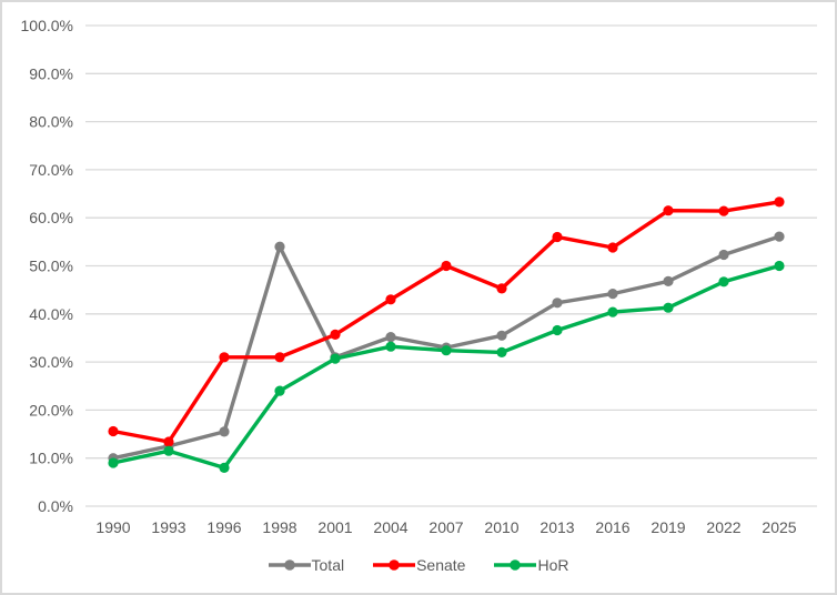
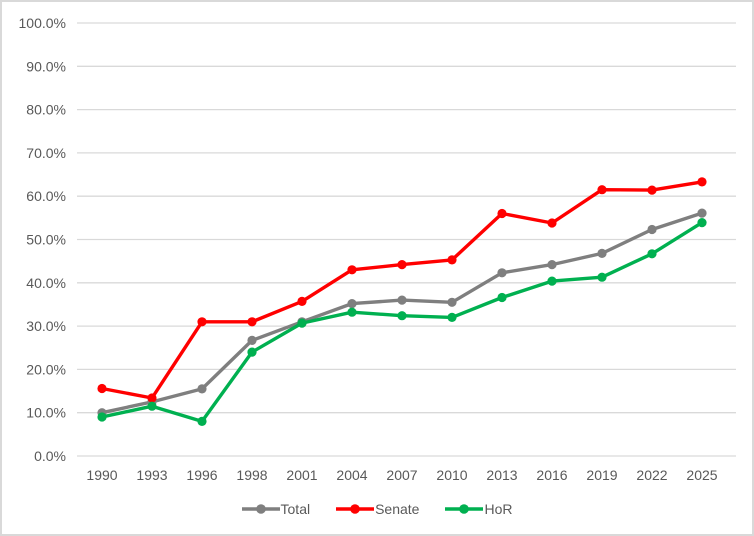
Total/1998: 54% -> 27%
Total/2007: 33% -> 36%
Senate/2007: 50% -> 44%
HoR/2025: 50% -> 54%
